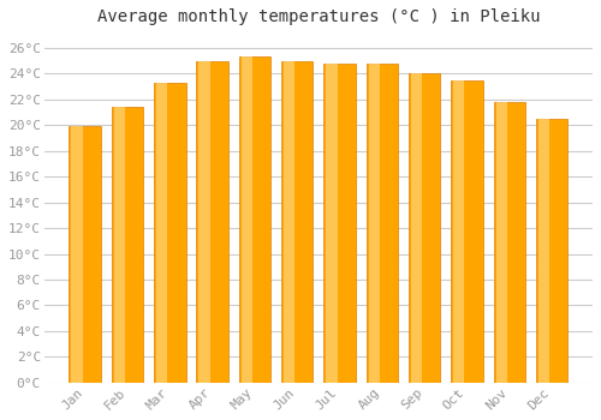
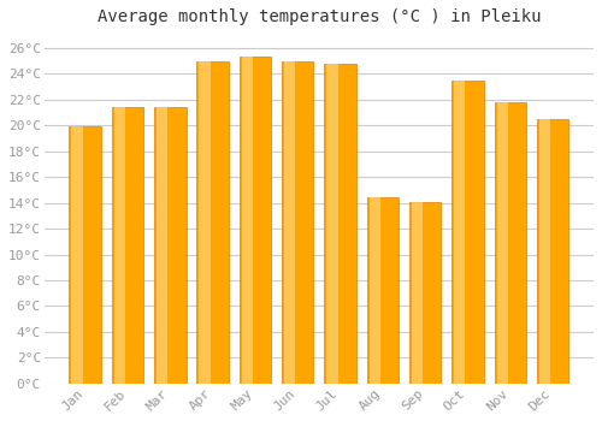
Mar: 23.3°C -> 21.4°C
Aug: 24.8°C -> 14.4°C
Sep: 24.0°C -> 14.1°C
